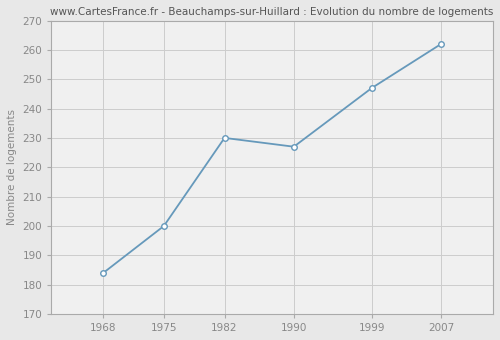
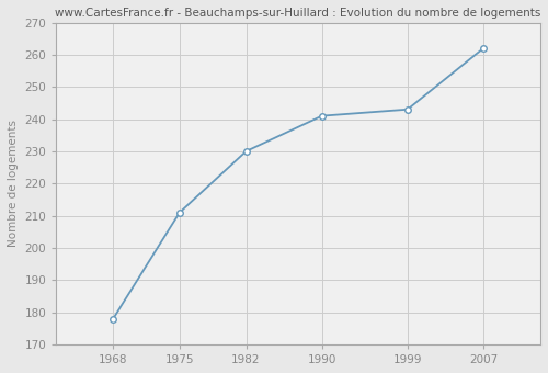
1968: 184 -> 178
1975: 200 -> 211
1990: 227 -> 241
1999: 247 -> 243
